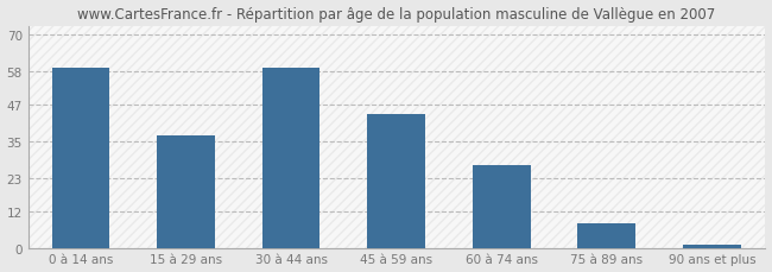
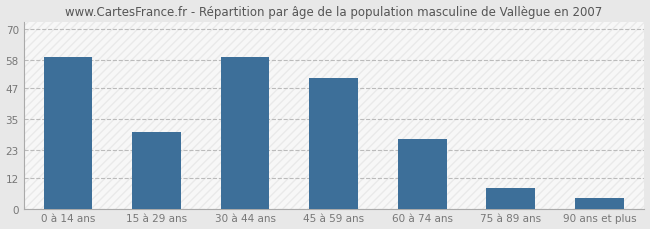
15 à 29 ans: 37 -> 30
45 à 59 ans: 44 -> 51
90 ans et plus: 1 -> 4
